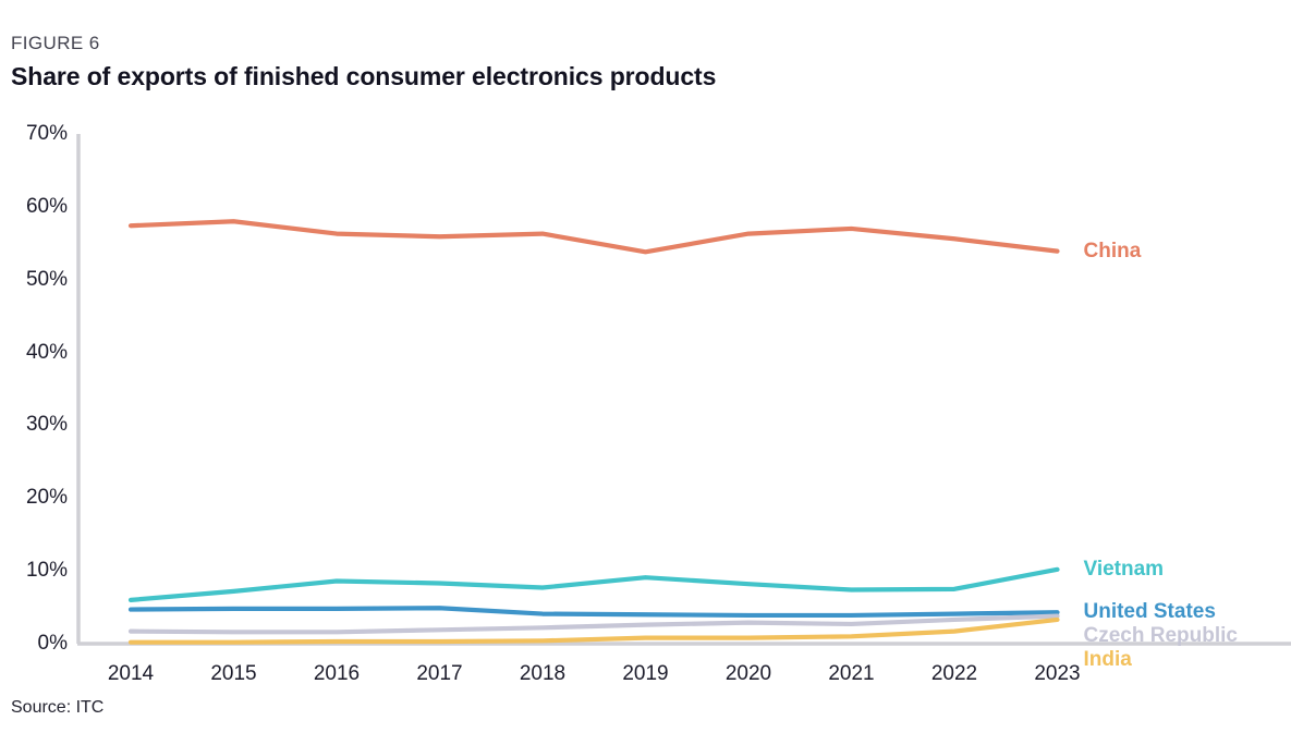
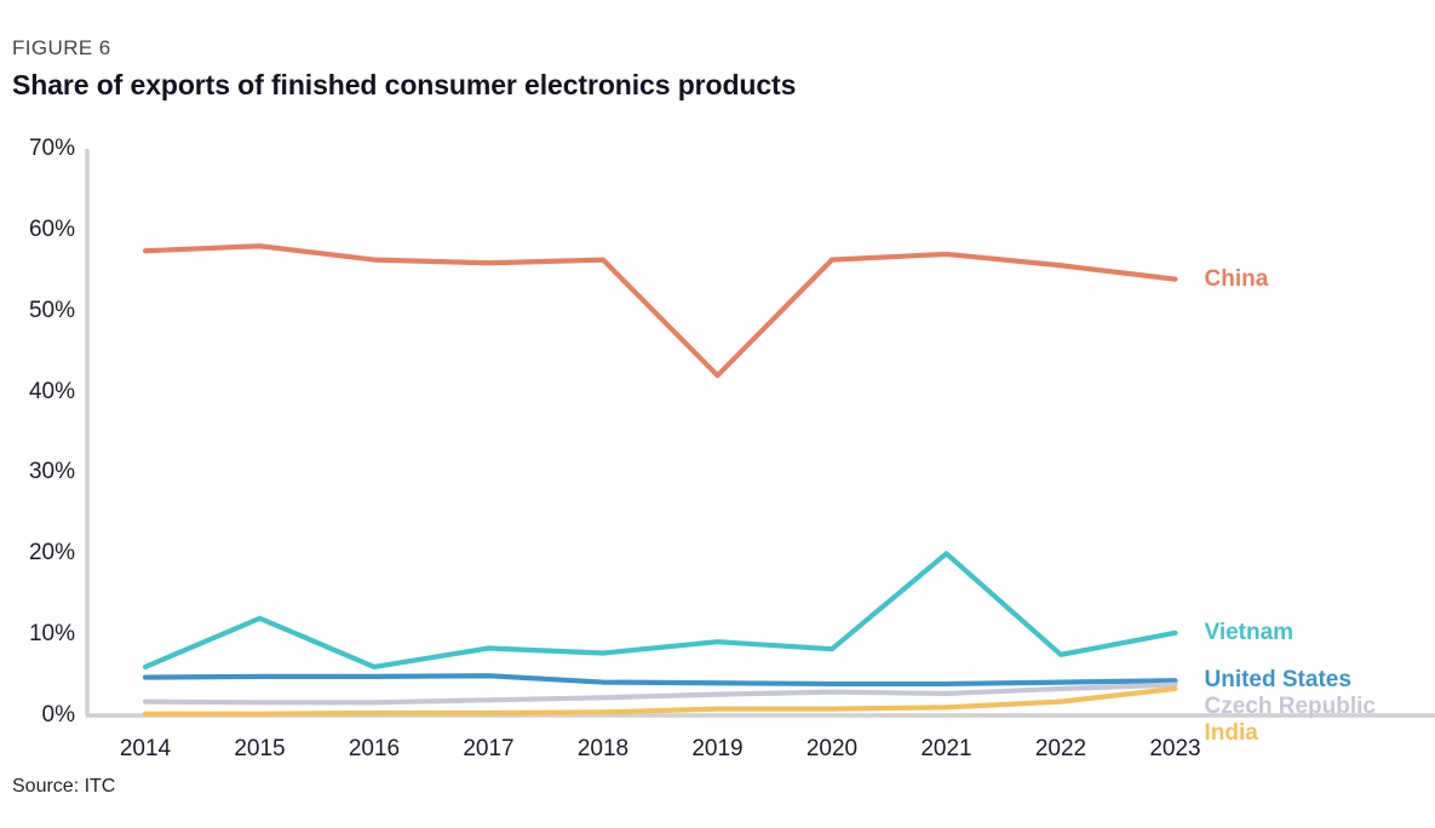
Vietnam/2015: 7% -> 12%
Vietnam/2016: 9% -> 6%
China/2019: 54% -> 42%
Vietnam/2021: 7% -> 20%
